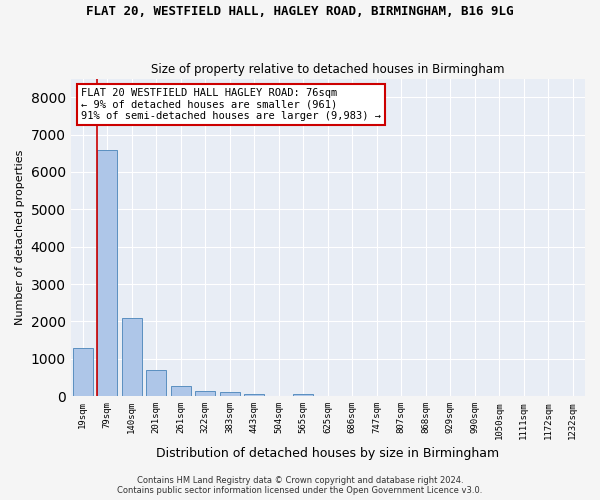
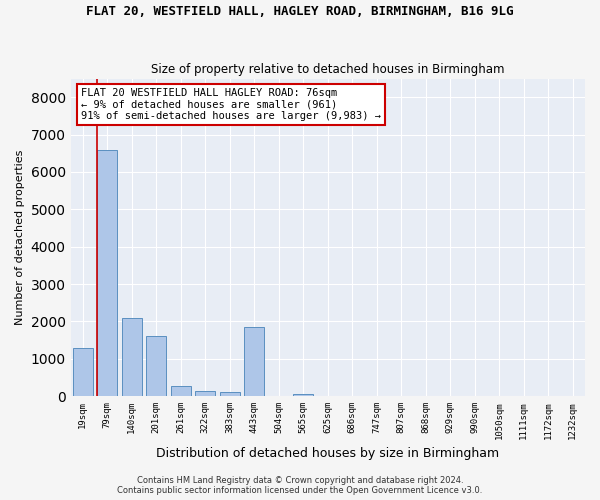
201sqm: 690 -> 1600
443sqm: 60 -> 1850
